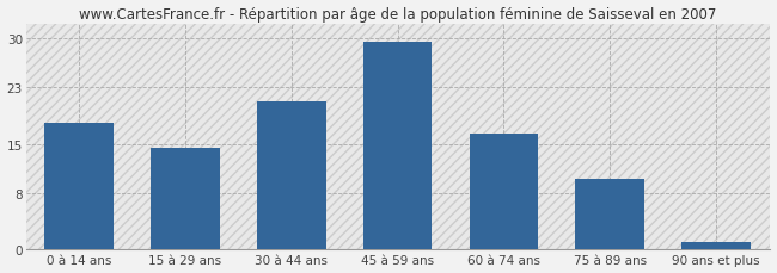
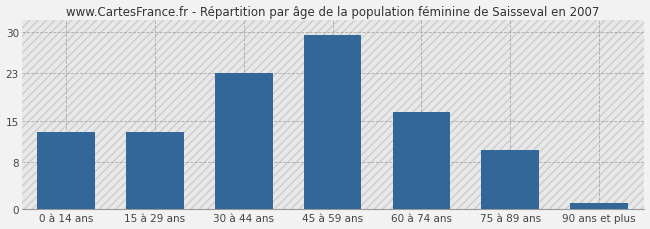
0 à 14 ans: 18.0 -> 13.0
15 à 29 ans: 14.5 -> 13.0
30 à 44 ans: 21.0 -> 23.0
